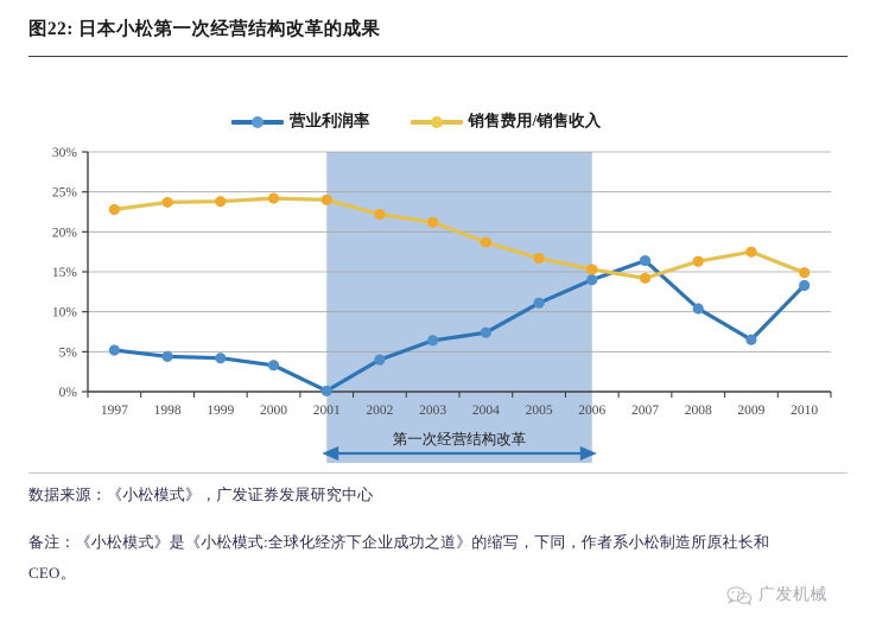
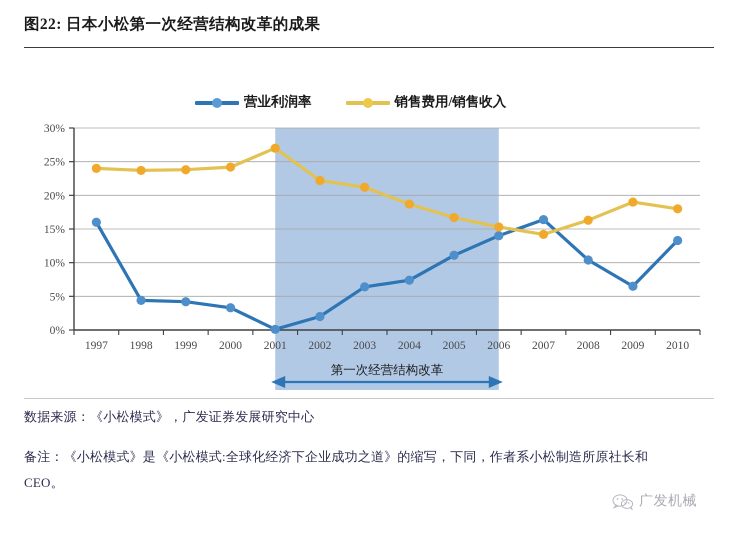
营业利润率/1997: 5% -> 16%
销售费用/销售收入/1997: 23% -> 24%
销售费用/销售收入/2001: 24% -> 27%
营业利润率/2002: 4% -> 2%
销售费用/销售收入/2009: 18% -> 19%
销售费用/销售收入/2010: 15% -> 18%
